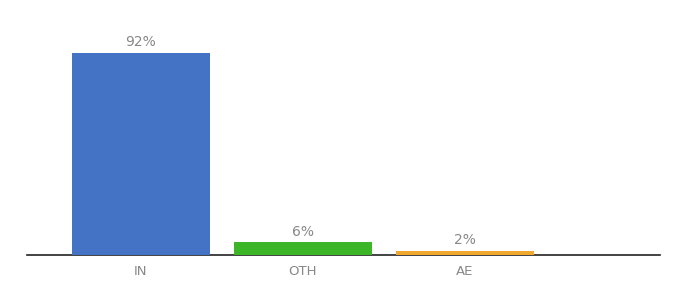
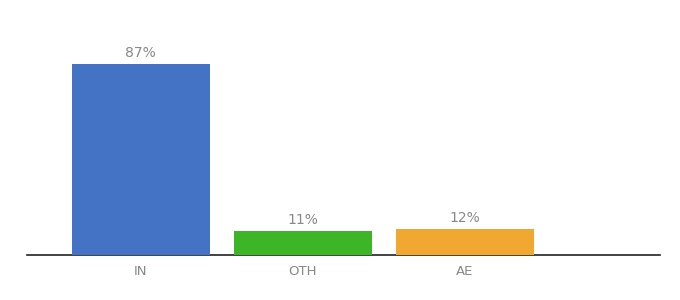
IN: 92% -> 87%
OTH: 6% -> 11%
AE: 2% -> 12%
